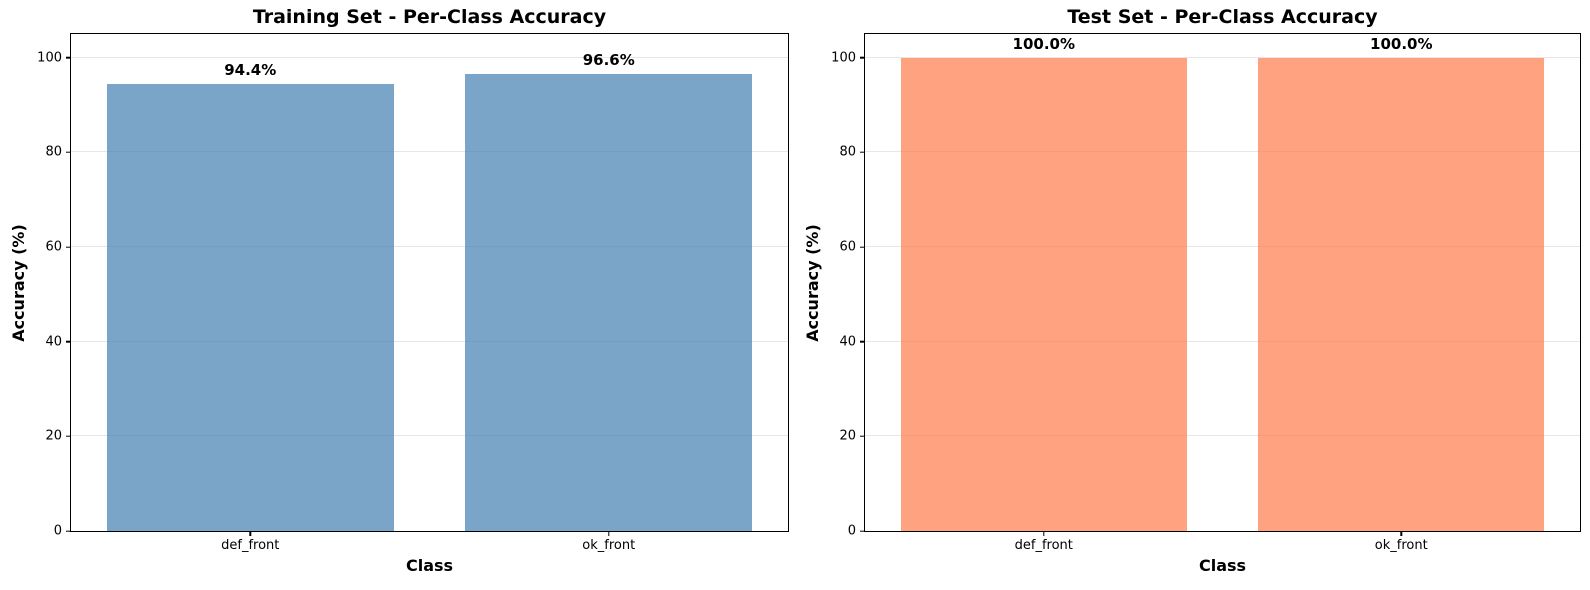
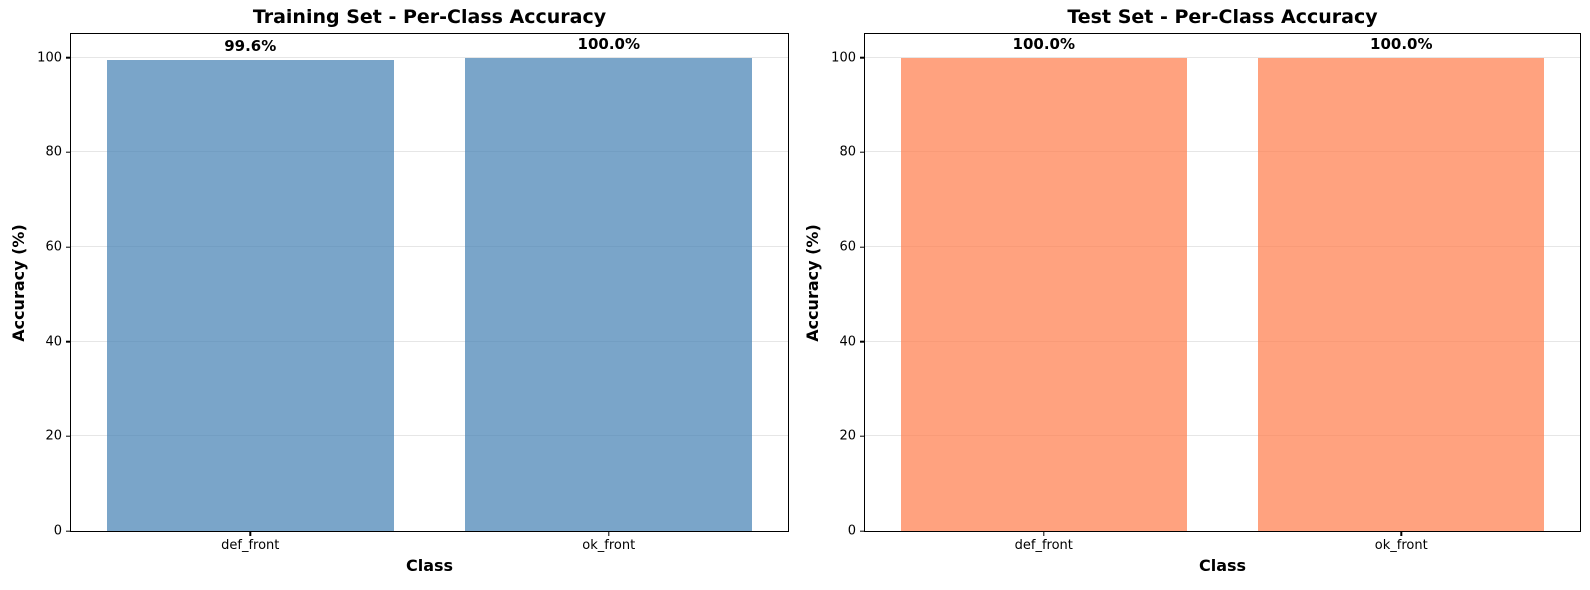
Training Set - Per-Class Accuracy/def_front: 94.4% -> 99.6%
Training Set - Per-Class Accuracy/ok_front: 96.6% -> 100.0%
